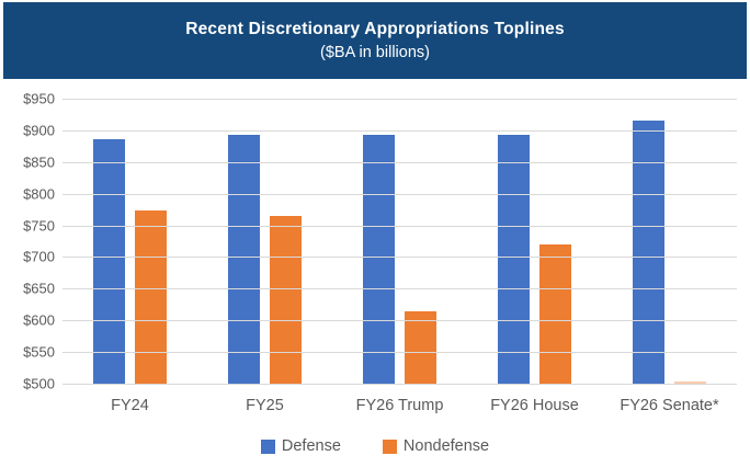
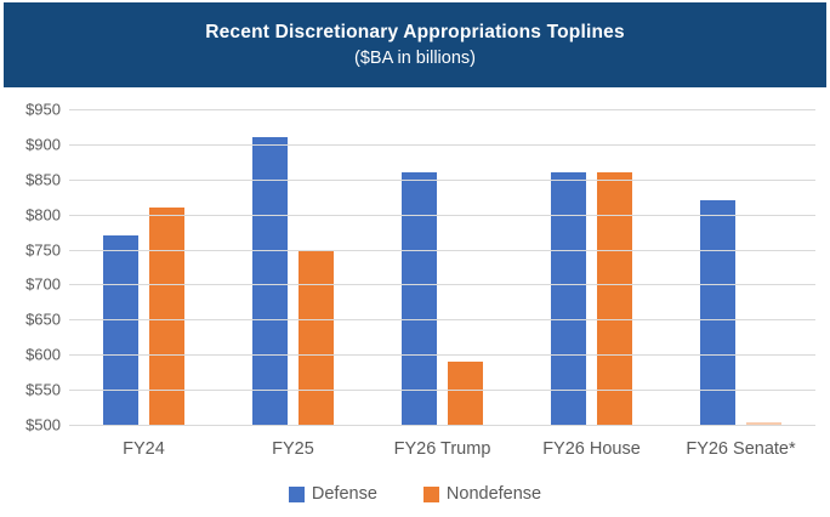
Defense/FY24: $890 -> $770
Nondefense/FY24: $770 -> $810
Defense/FY25: $890 -> $910
Nondefense/FY25: $760 -> $750
Defense/FY26 Trump: $890 -> $860
Nondefense/FY26 Trump: $620 -> $590
Defense/FY26 House: $890 -> $860
Nondefense/FY26 House: $720 -> $860
Defense/FY26 Senate*: $920 -> $820
